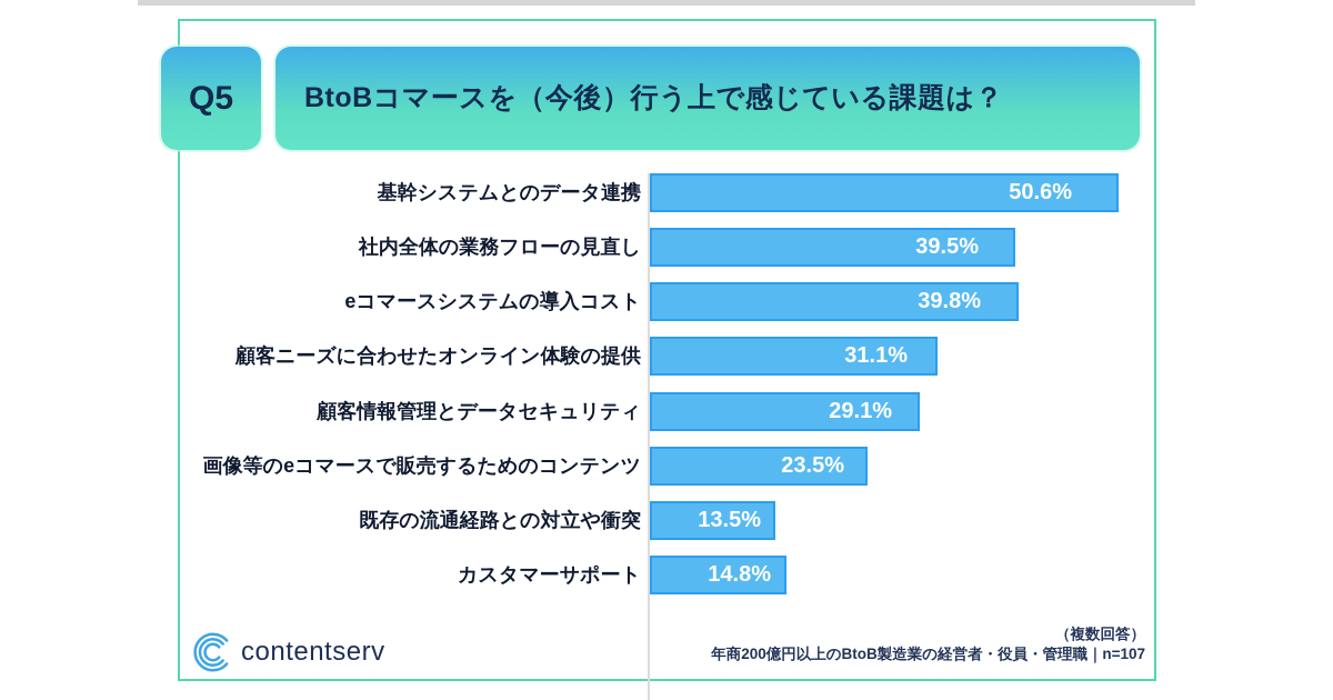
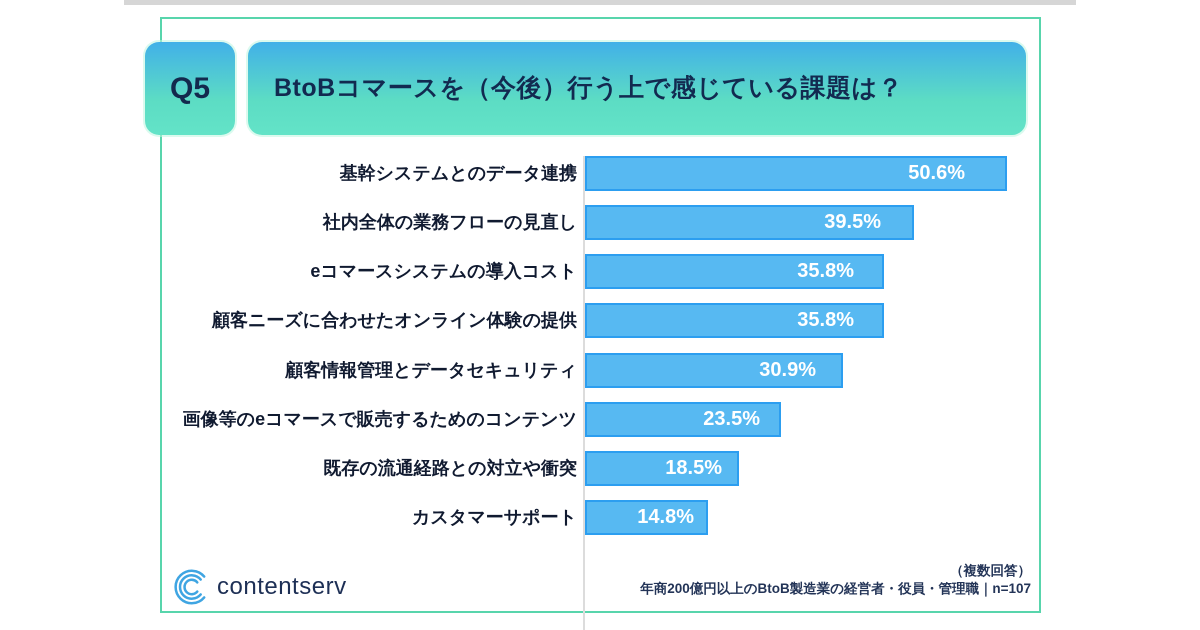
eコマースシステムの導入コスト: 39.8% -> 35.8%
顧客ニーズに合わせたオンライン体験の提供: 31.1% -> 35.8%
顧客情報管理とデータセキュリティ: 29.1% -> 30.9%
既存の流通経路との対立や衝突: 13.5% -> 18.5%
